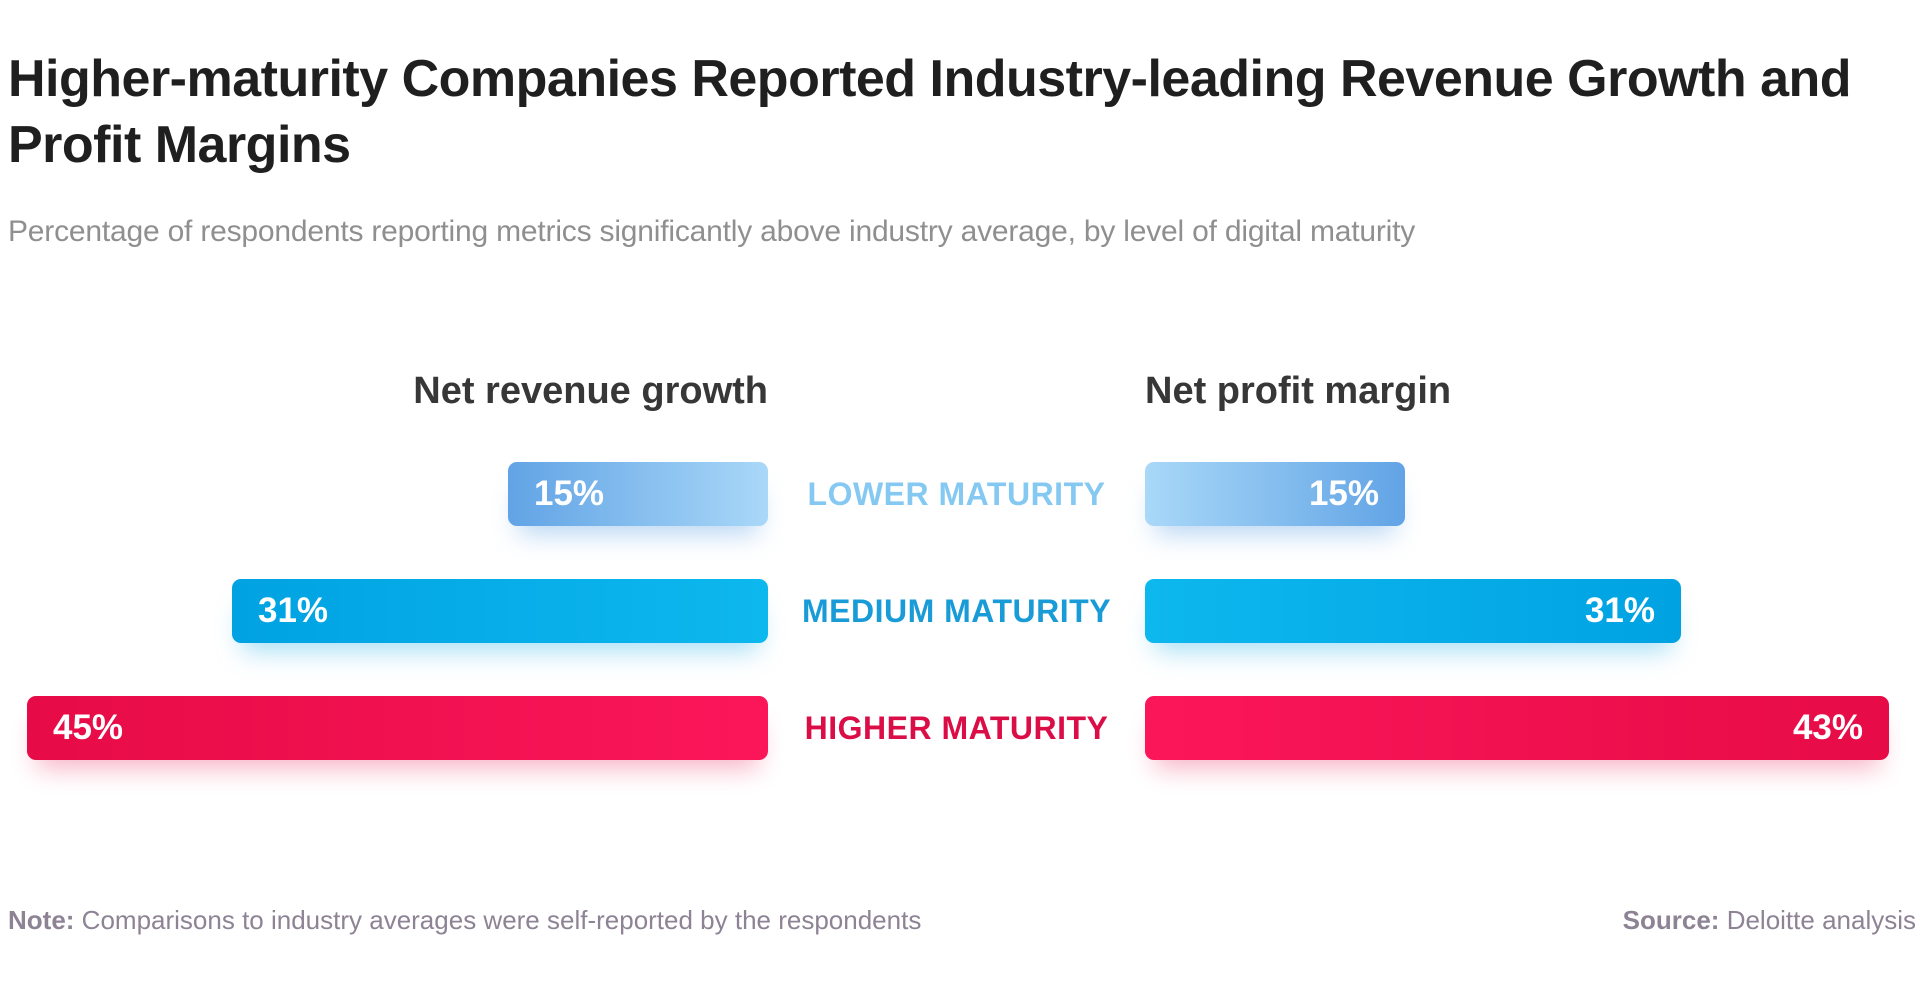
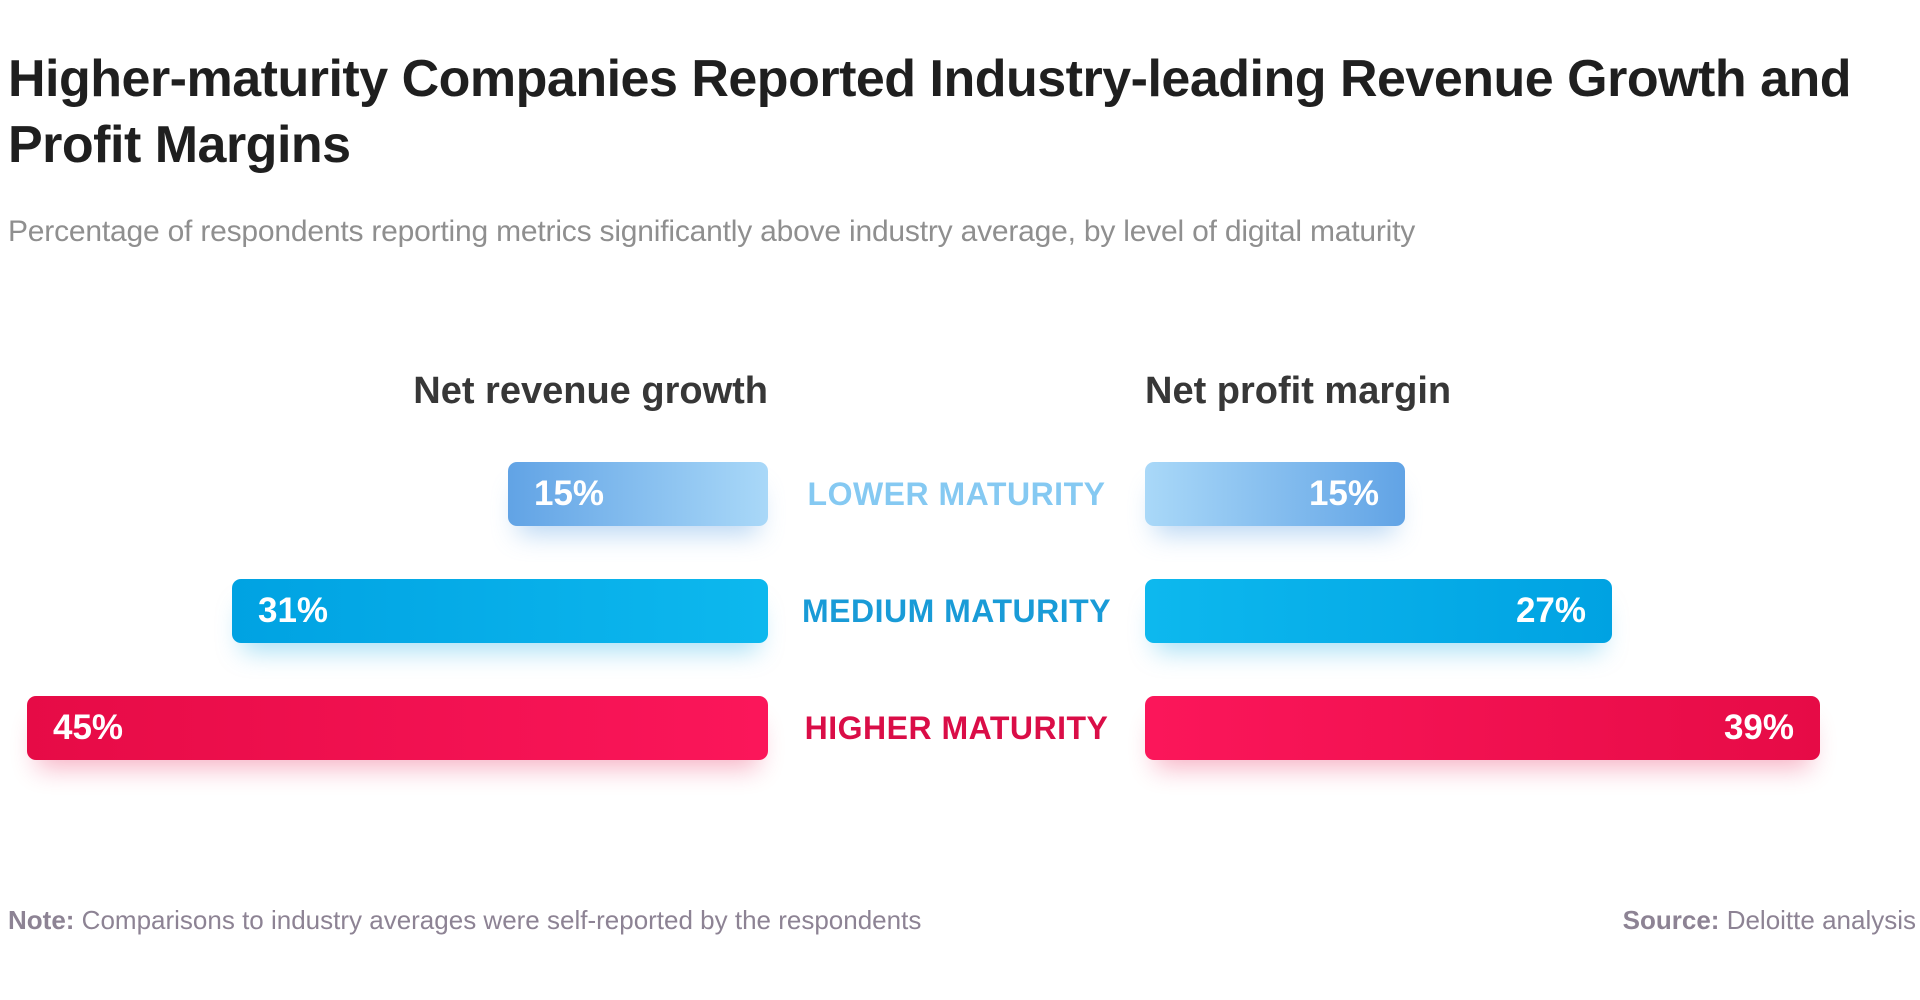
Net profit margin/MEDIUM MATURITY: 31% -> 27%
Net profit margin/HIGHER MATURITY: 43% -> 39%
